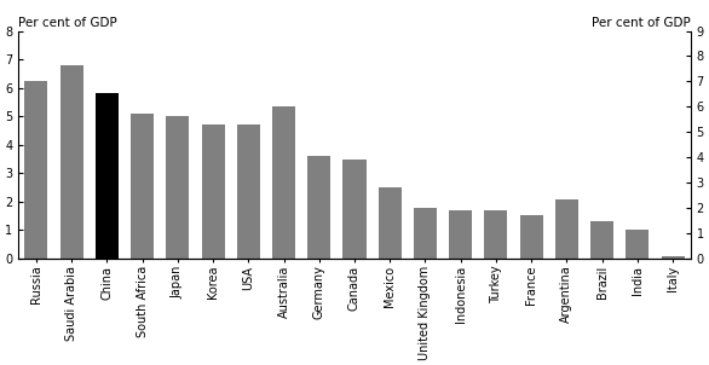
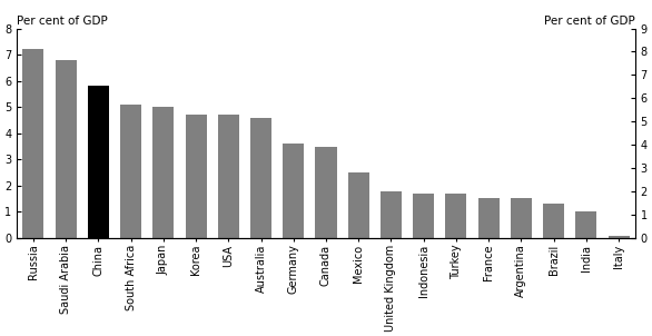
Russia: 6.25 -> 7.20
Australia: 5.35 -> 4.60
Argentina: 2.10 -> 1.55
